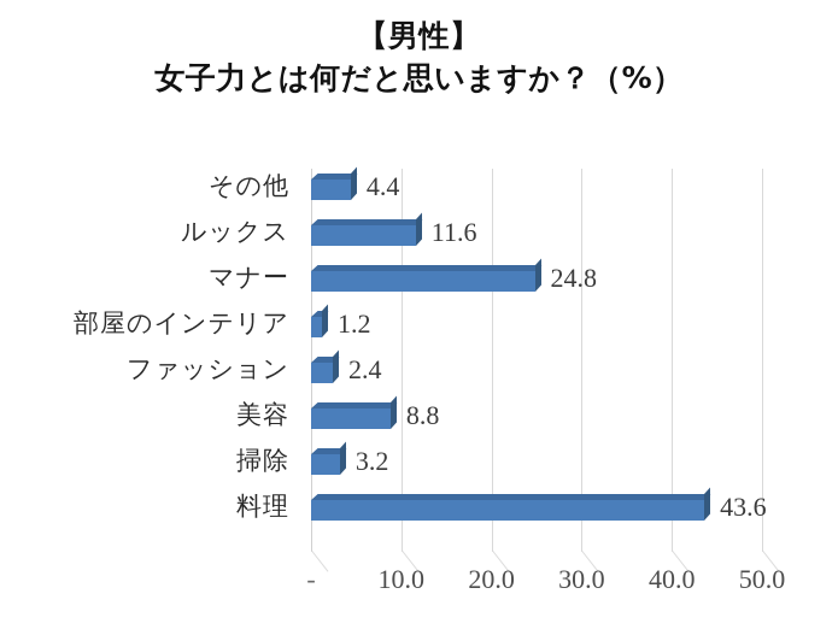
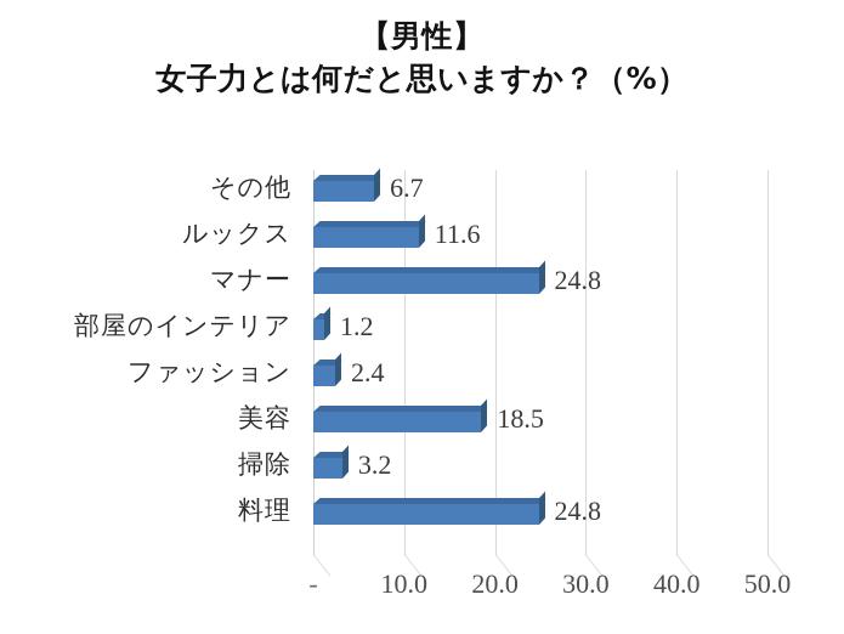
その他: 4.4 -> 6.7
美容: 8.8 -> 18.5
料理: 43.6 -> 24.8
